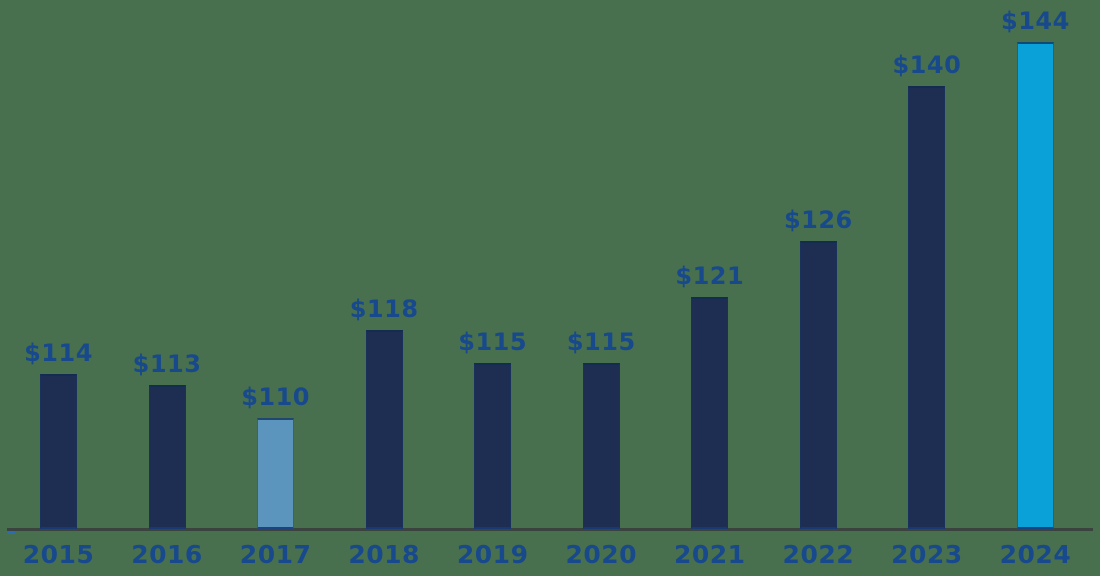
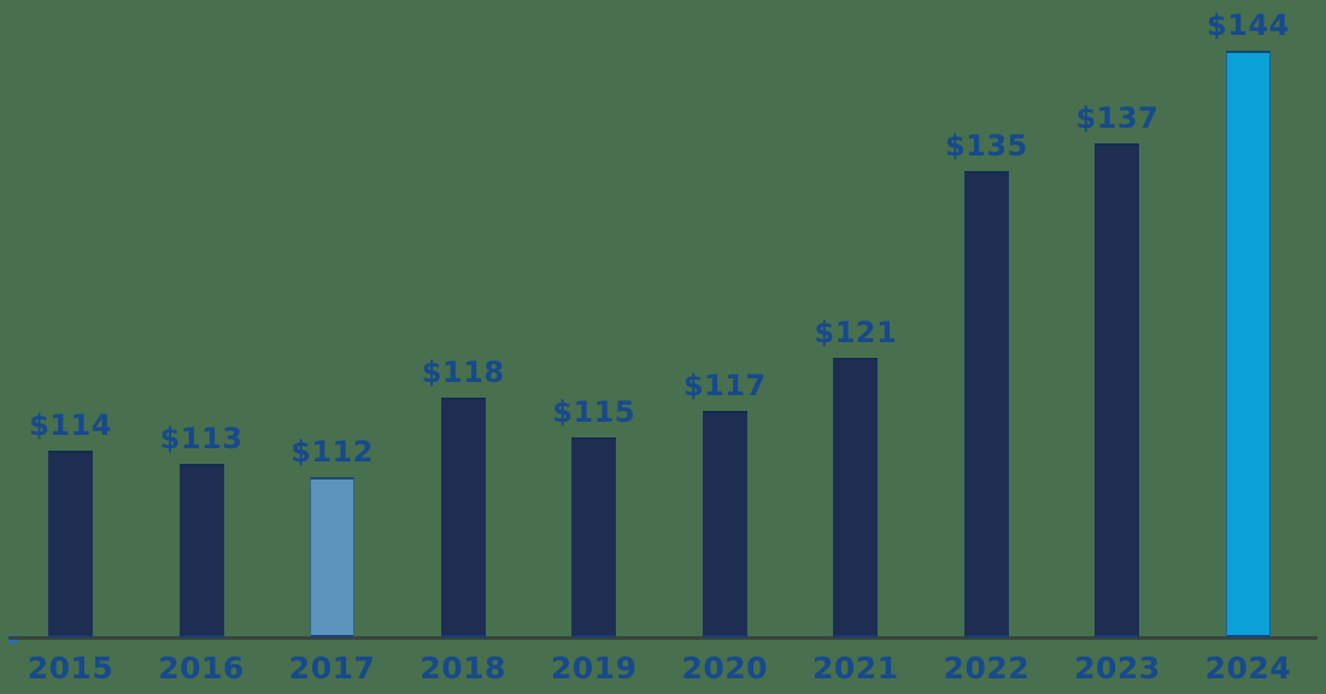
2017: $110 -> $112
2020: $115 -> $117
2022: $126 -> $135
2023: $140 -> $137
